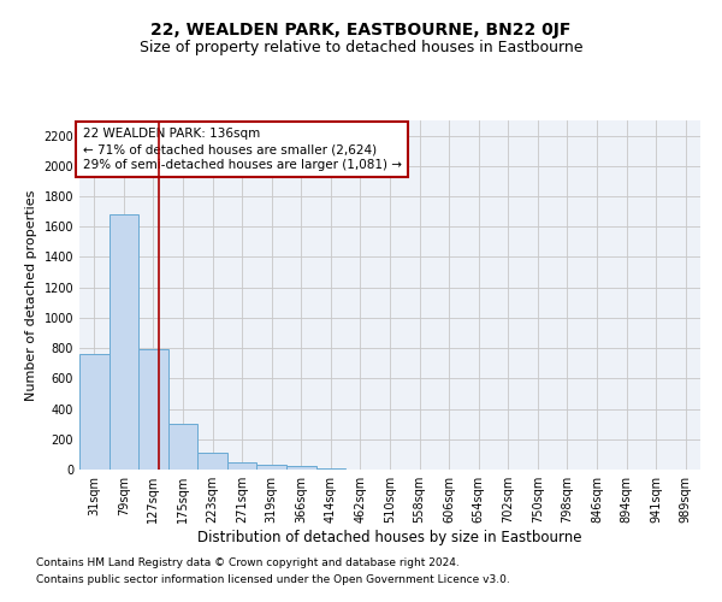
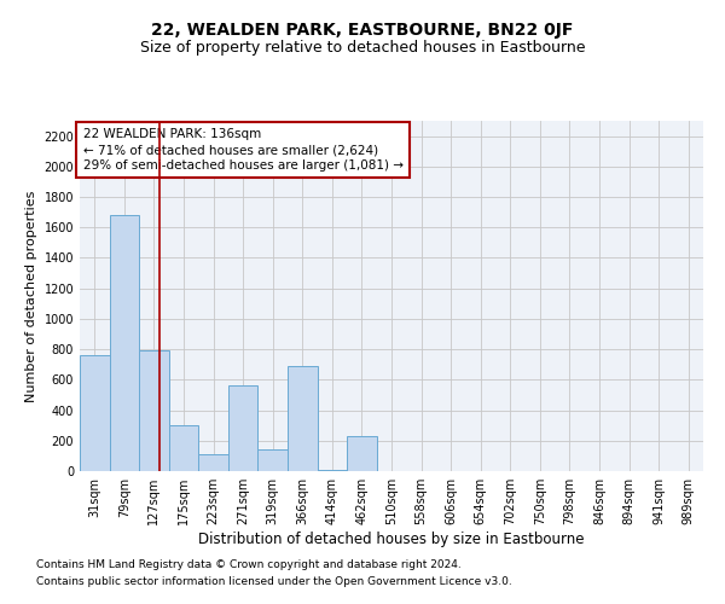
271sqm: 50 -> 560
319sqm: 40 -> 140
366sqm: 20 -> 690
462sqm: 0 -> 230
